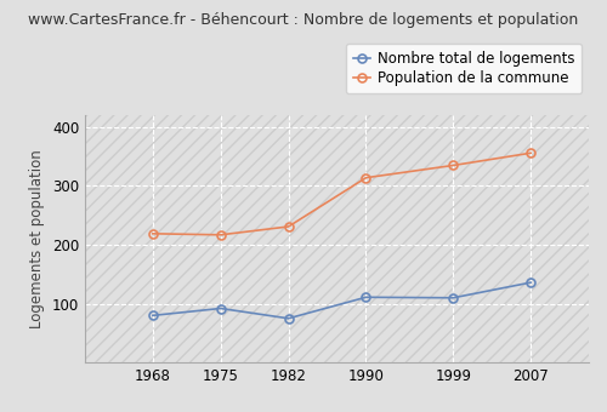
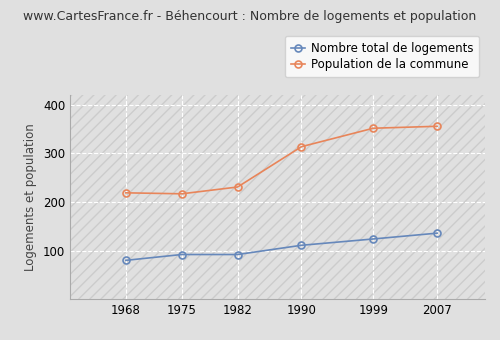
Nombre total de logements/1982: 75 -> 92
Nombre total de logements/1999: 110 -> 124
Population de la commune/1999: 335 -> 352
